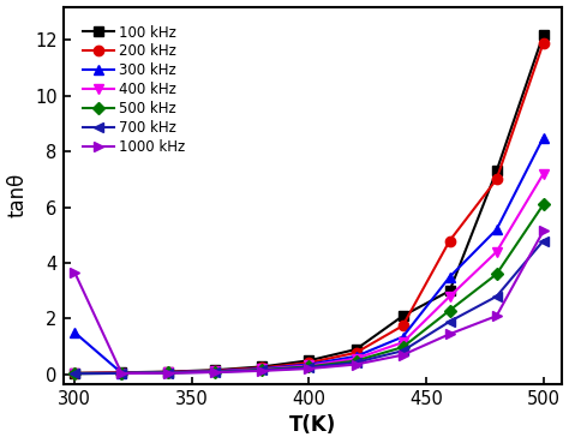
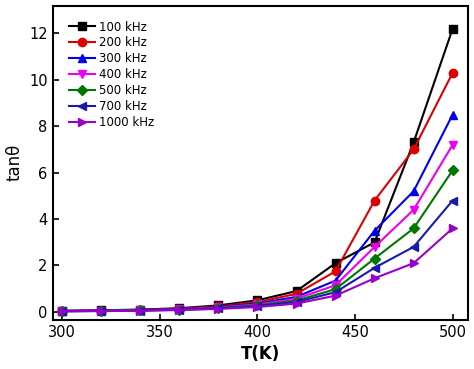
300 kHz/300: 1.50 -> 0.04
1000 kHz/300: 3.65 -> 0.03
200 kHz/500: 11.90 -> 10.30
1000 kHz/500: 5.15 -> 3.60
